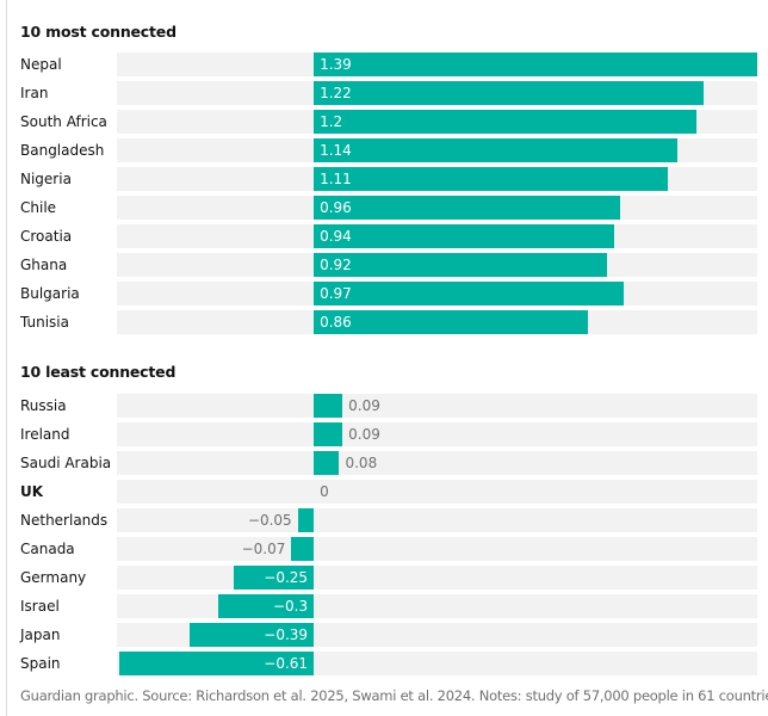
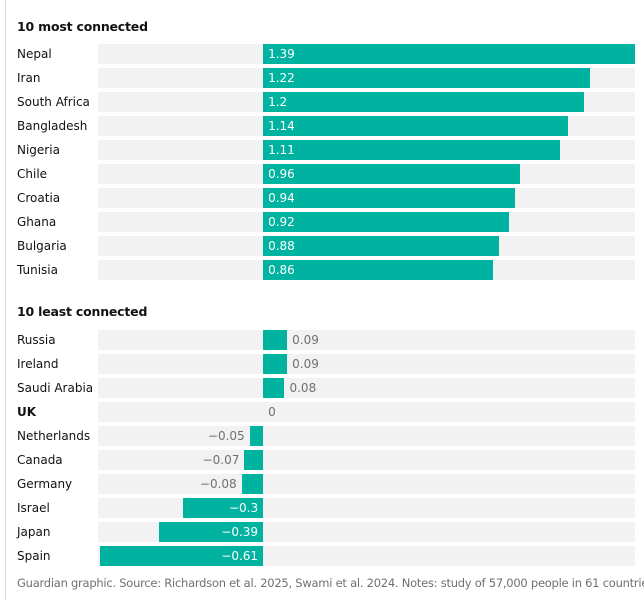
10 most connected/Bulgaria: 0.97 -> 0.88
10 least connected/Germany: −0.25 -> −0.08
